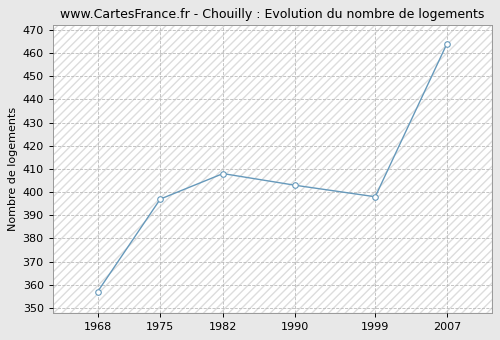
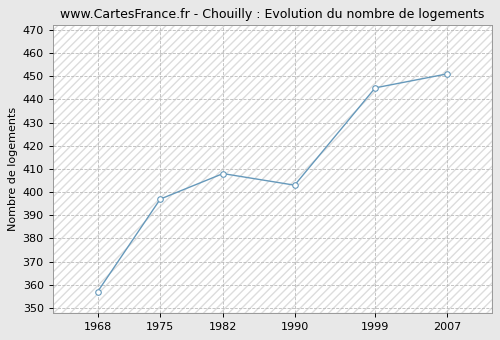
1999: 398 -> 445
2007: 464 -> 451
